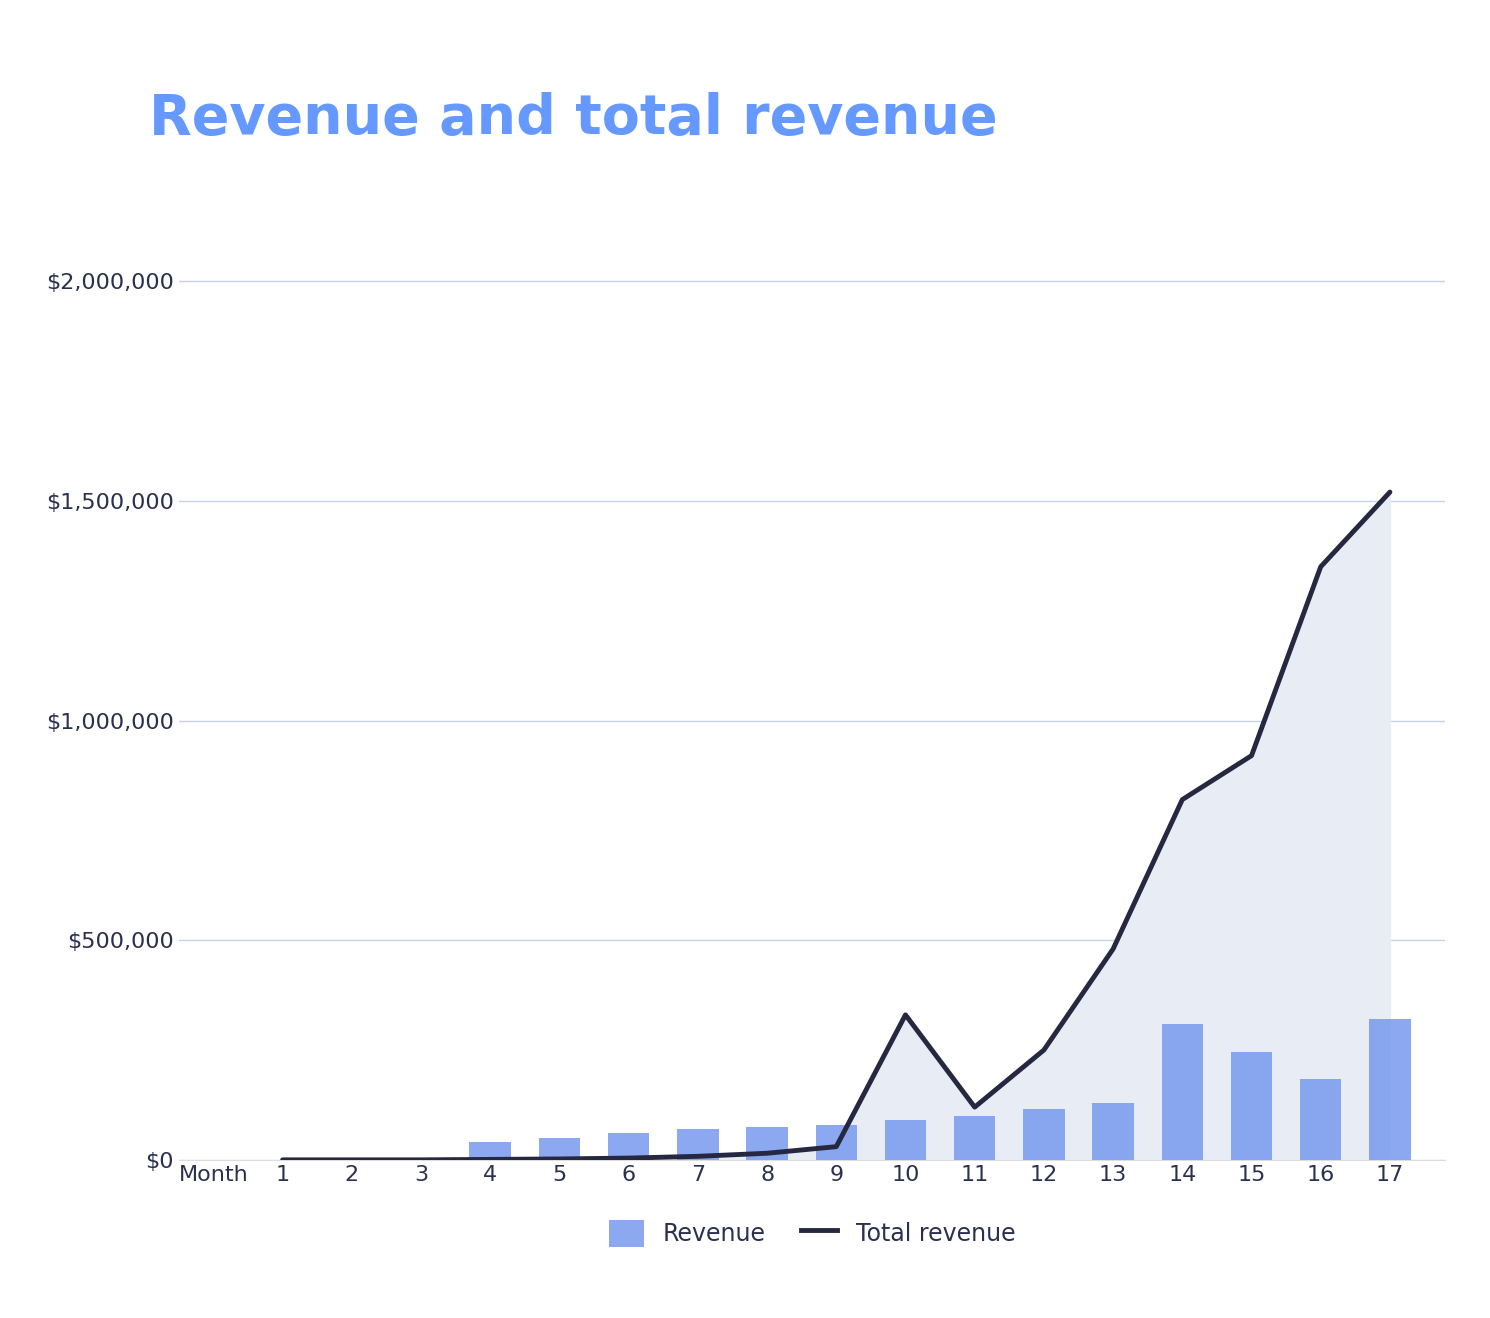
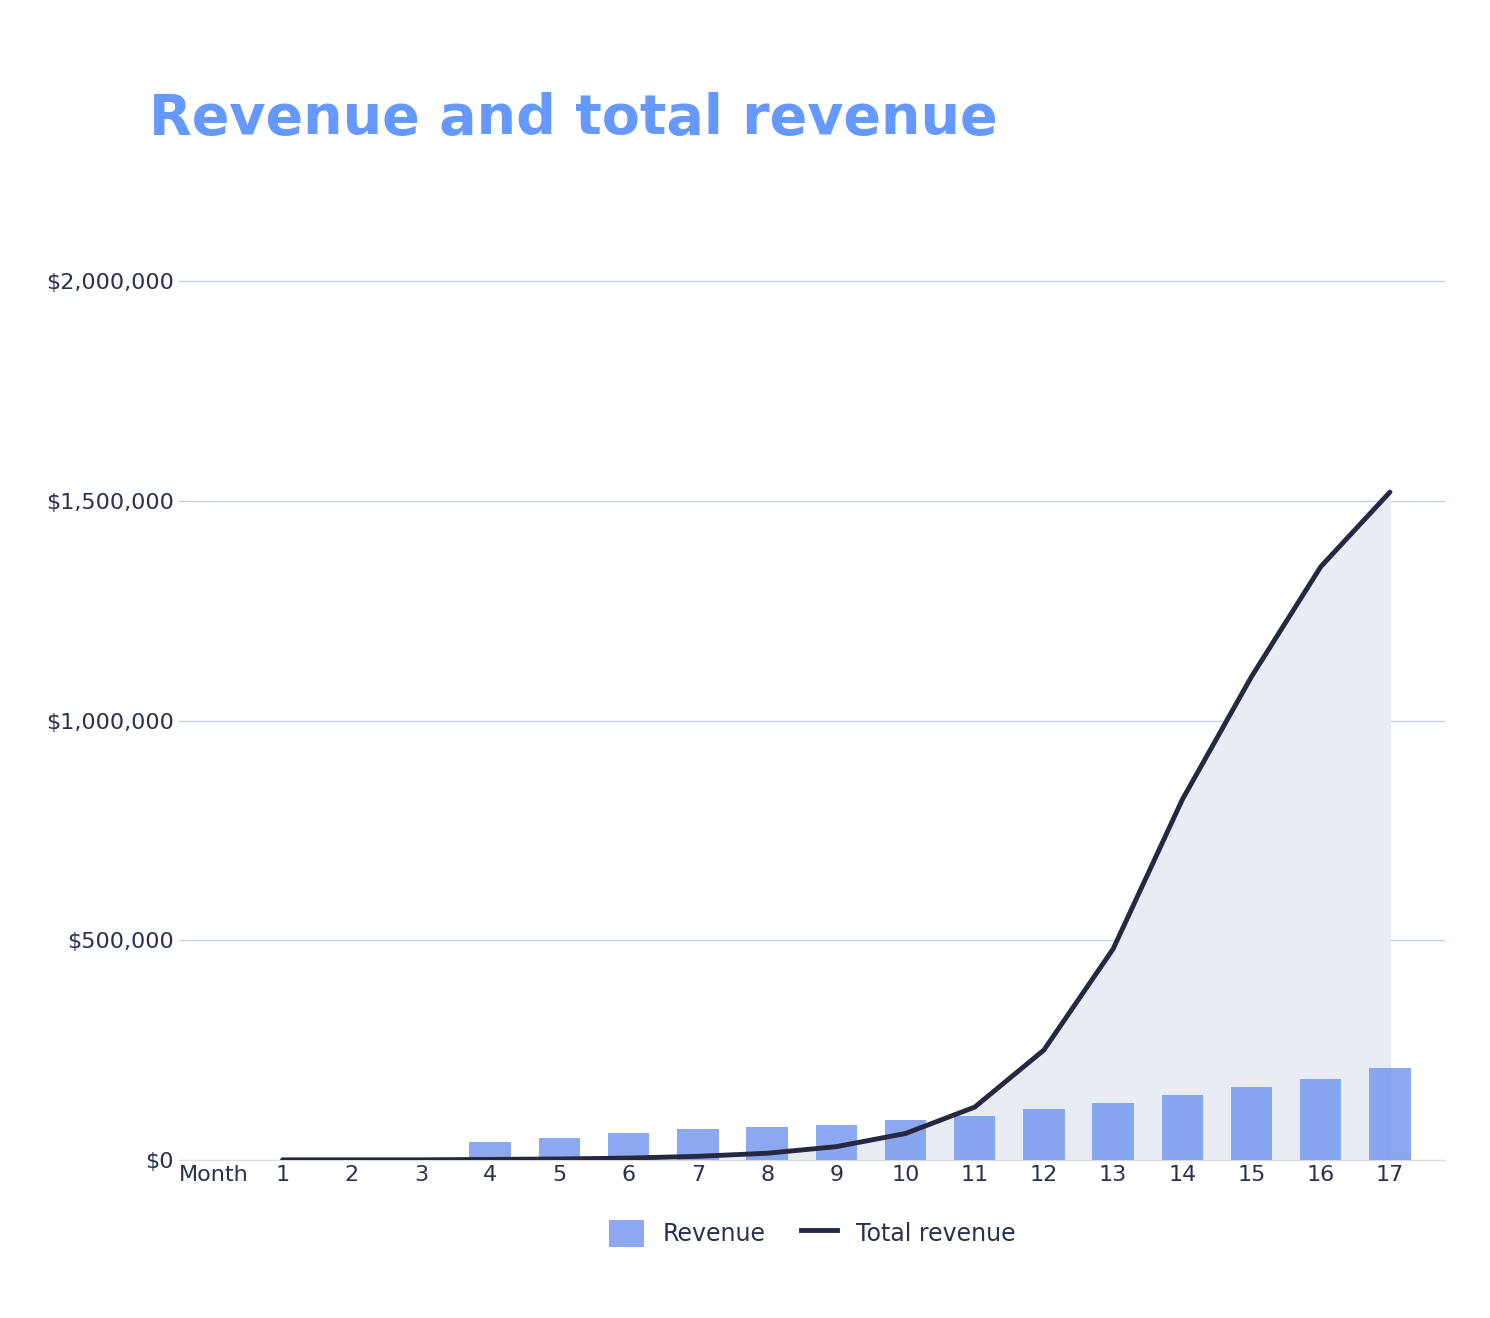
Total revenue/10: $330,000 -> $60,000
Revenue/14: $310,000 -> $148,000
Revenue/15: $245,000 -> $165,000
Total revenue/15: $920,000 -> $1,100,000
Revenue/17: $320,000 -> $210,000
